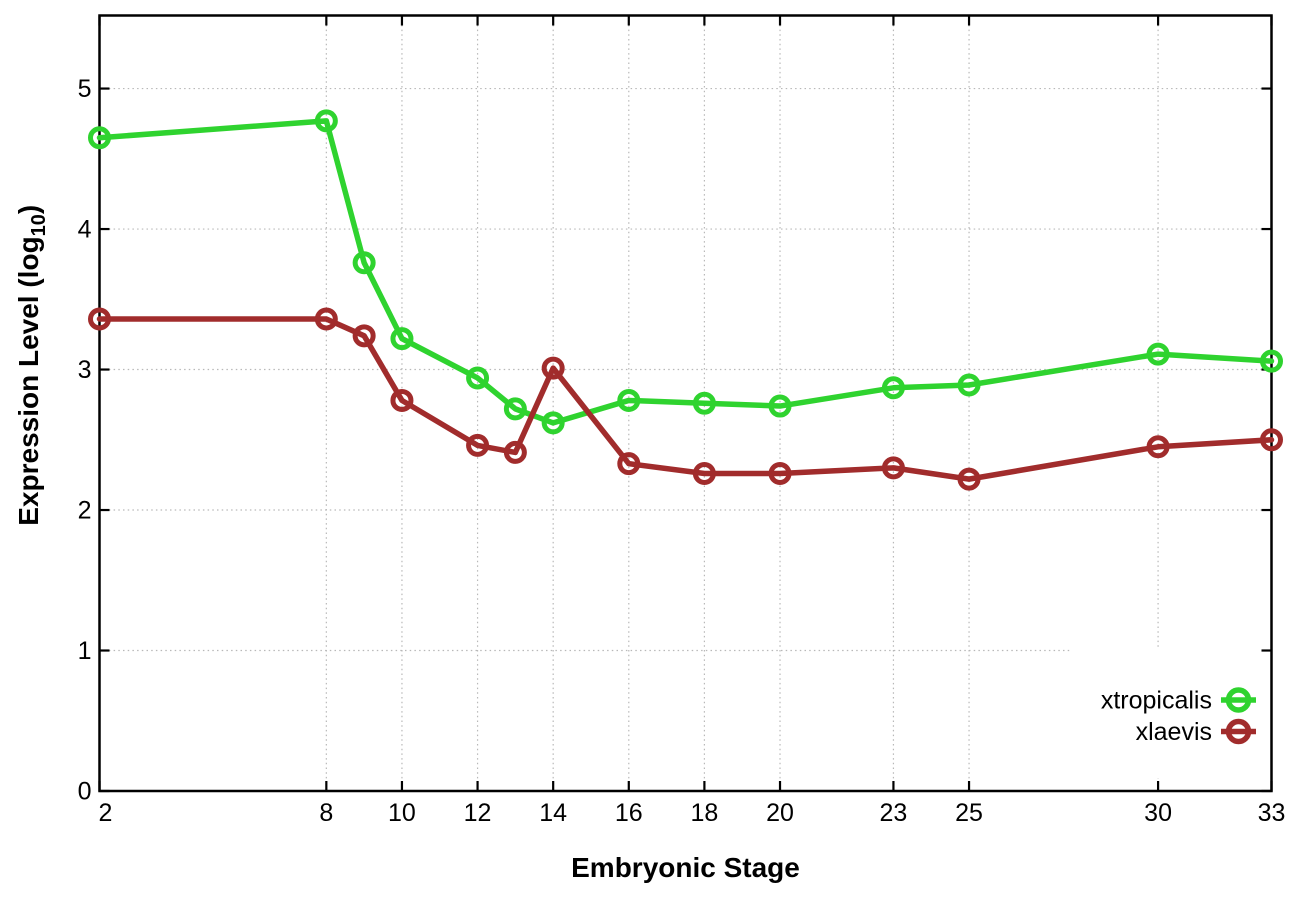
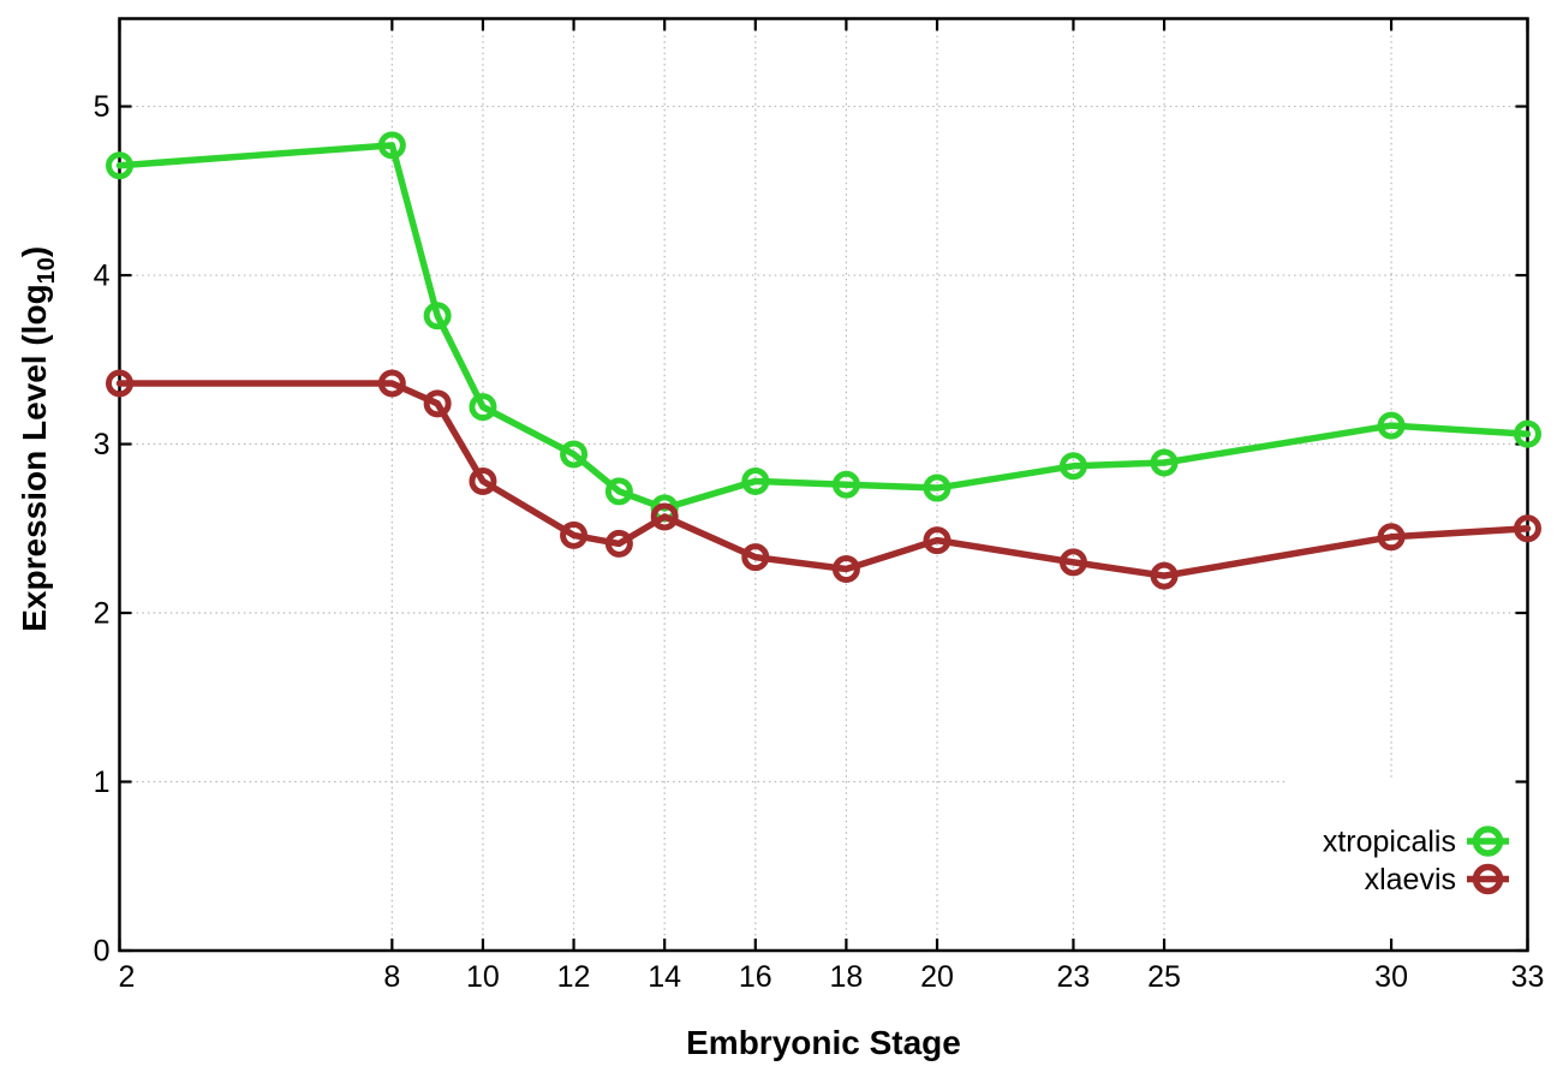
xlaevis/14: 3.01 -> 2.57
xlaevis/20: 2.26 -> 2.43
